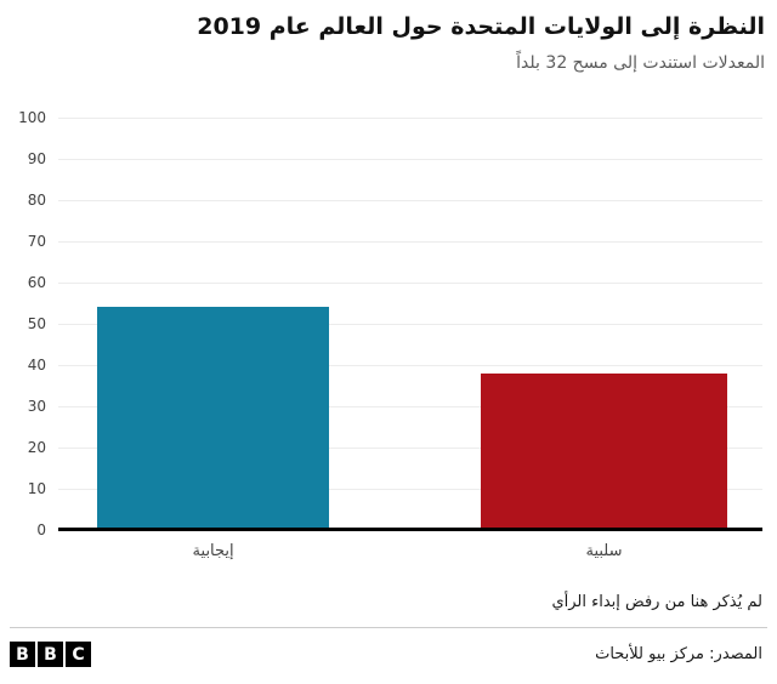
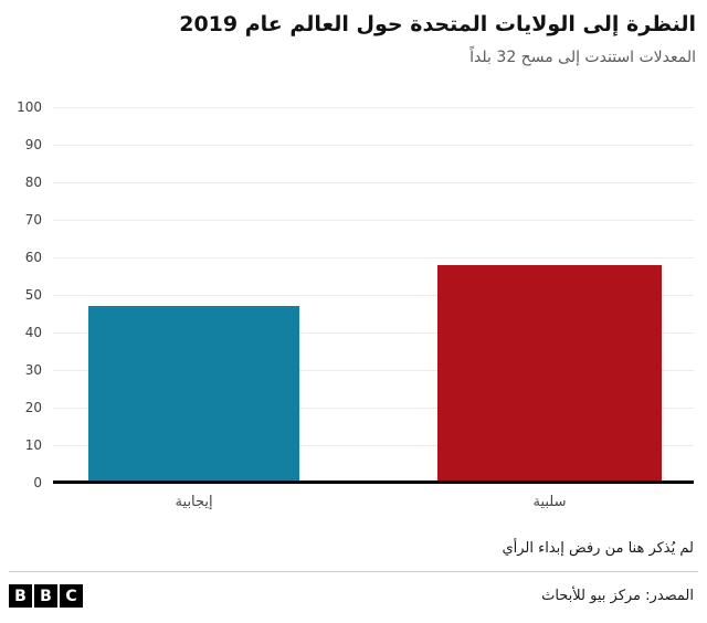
إيجابية: 54 -> 47
سلبية: 38 -> 58
